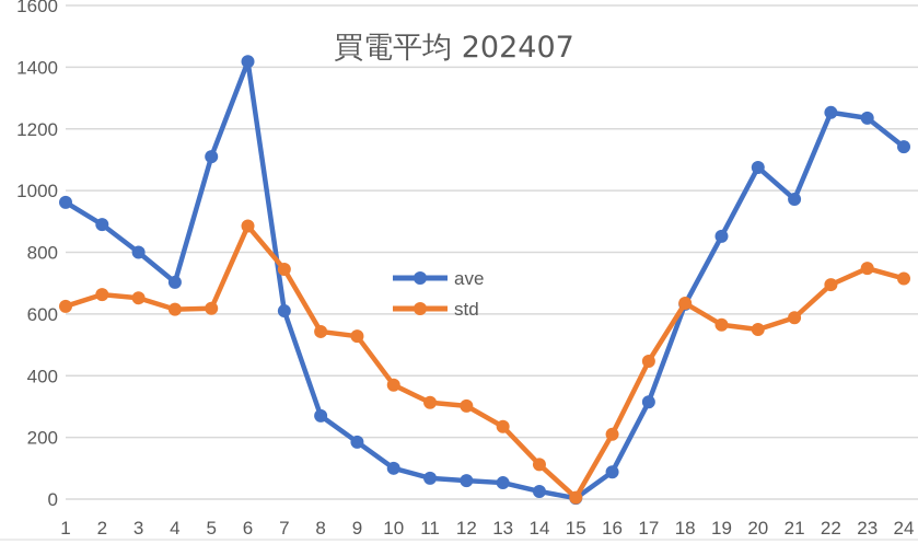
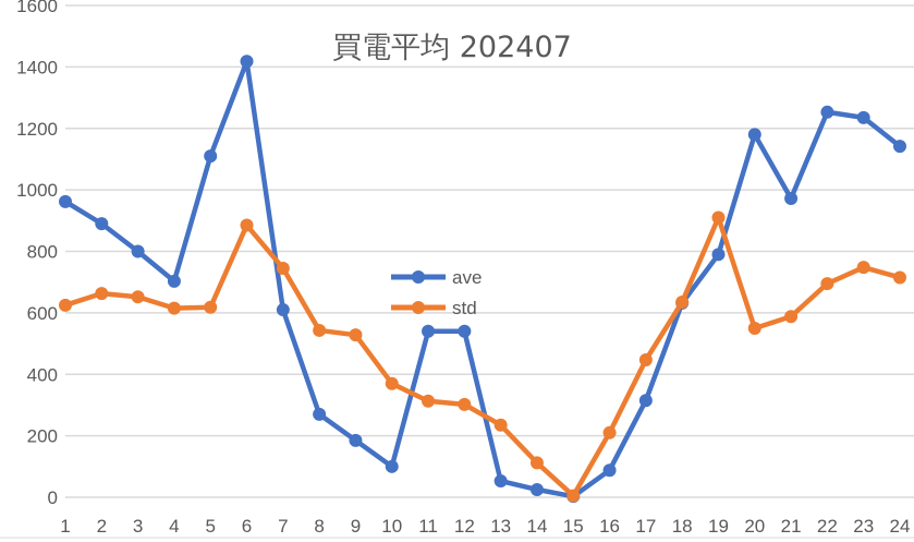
ave/11: 70 -> 540
ave/12: 60 -> 540
ave/19: 850 -> 790
std/19: 560 -> 910
ave/20: 1080 -> 1180
